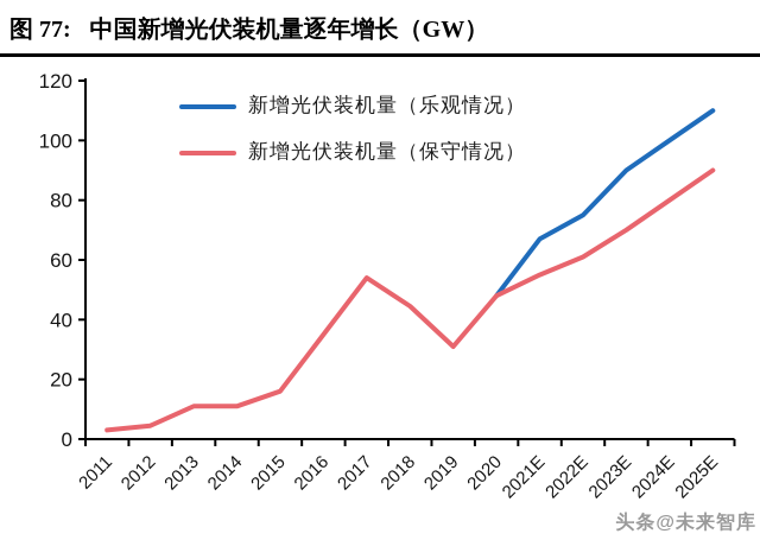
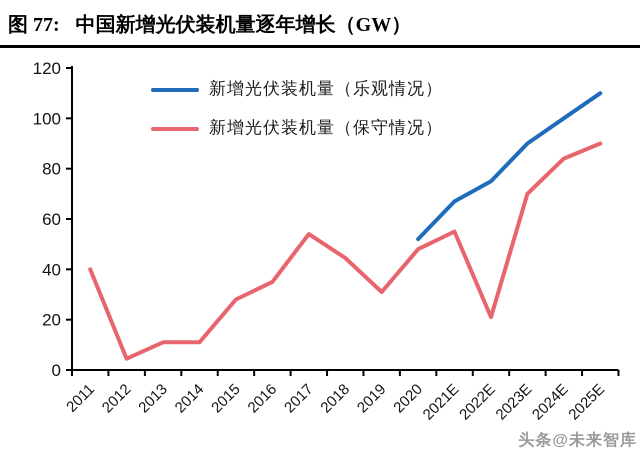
新增光伏装机量（保守情况）/2011: 3 -> 40
新增光伏装机量（保守情况）/2015: 16 -> 28
新增光伏装机量（乐观情况）/2020: 48 -> 52
新增光伏装机量（保守情况）/2022E: 61 -> 21
新增光伏装机量（保守情况）/2024E: 80 -> 84
